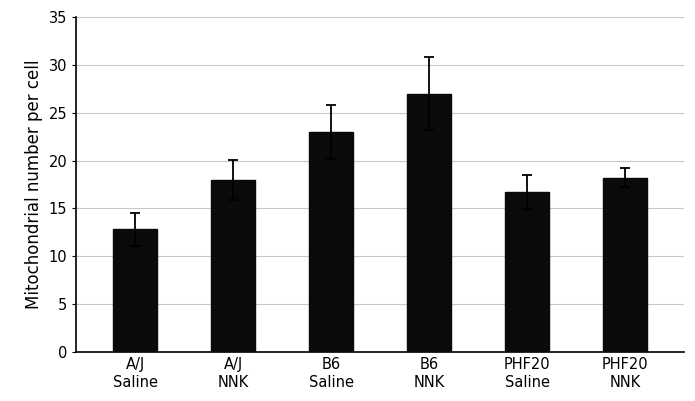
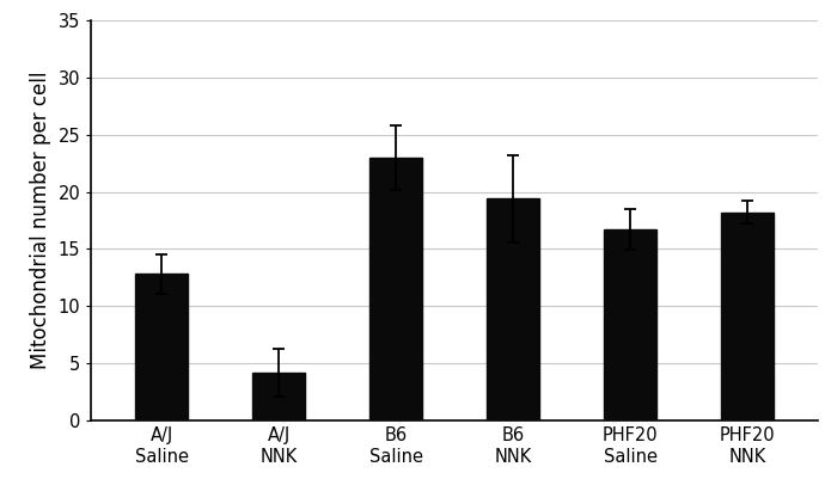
A/J NNK: 18.0 -> 4.2
B6 NNK: 27.0 -> 19.4
